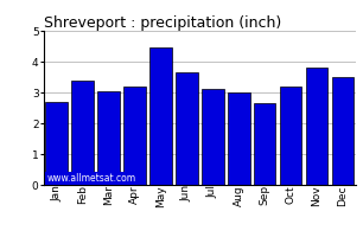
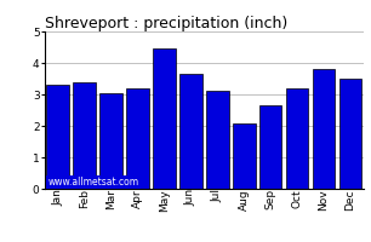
Jan: 2.70 -> 3.30
Aug: 3.00 -> 2.08
